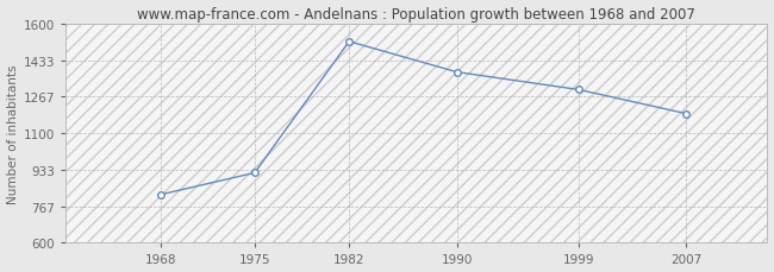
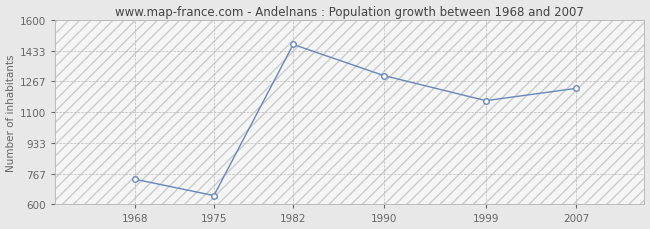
1968: 820 -> 740
1975: 920 -> 650
1982: 1520 -> 1470
1990: 1380 -> 1300
1999: 1300 -> 1160
2007: 1190 -> 1230
